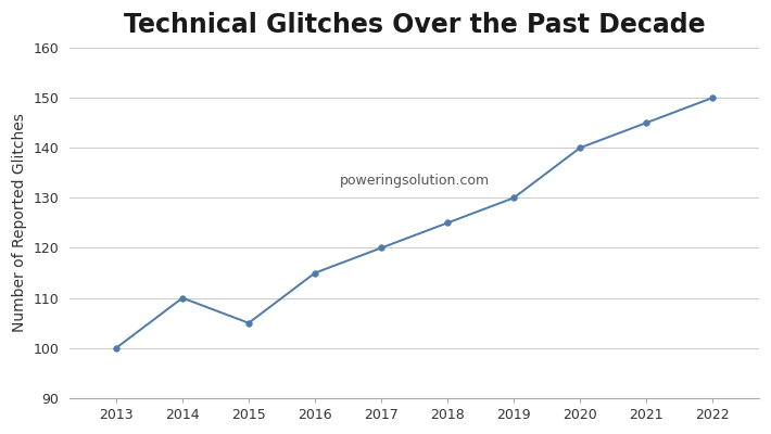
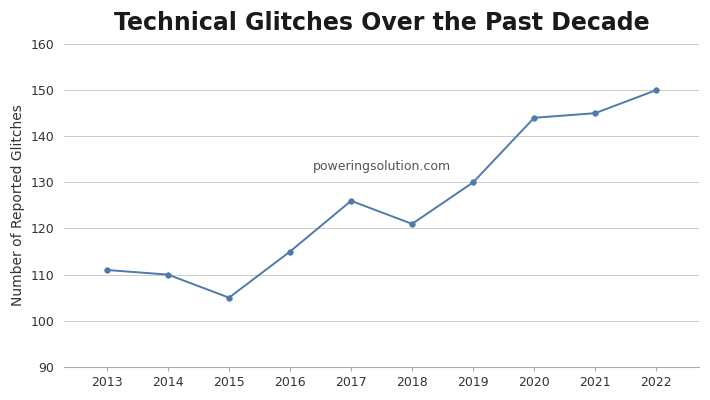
2013: 100 -> 111
2017: 120 -> 126
2018: 125 -> 121
2020: 140 -> 144
